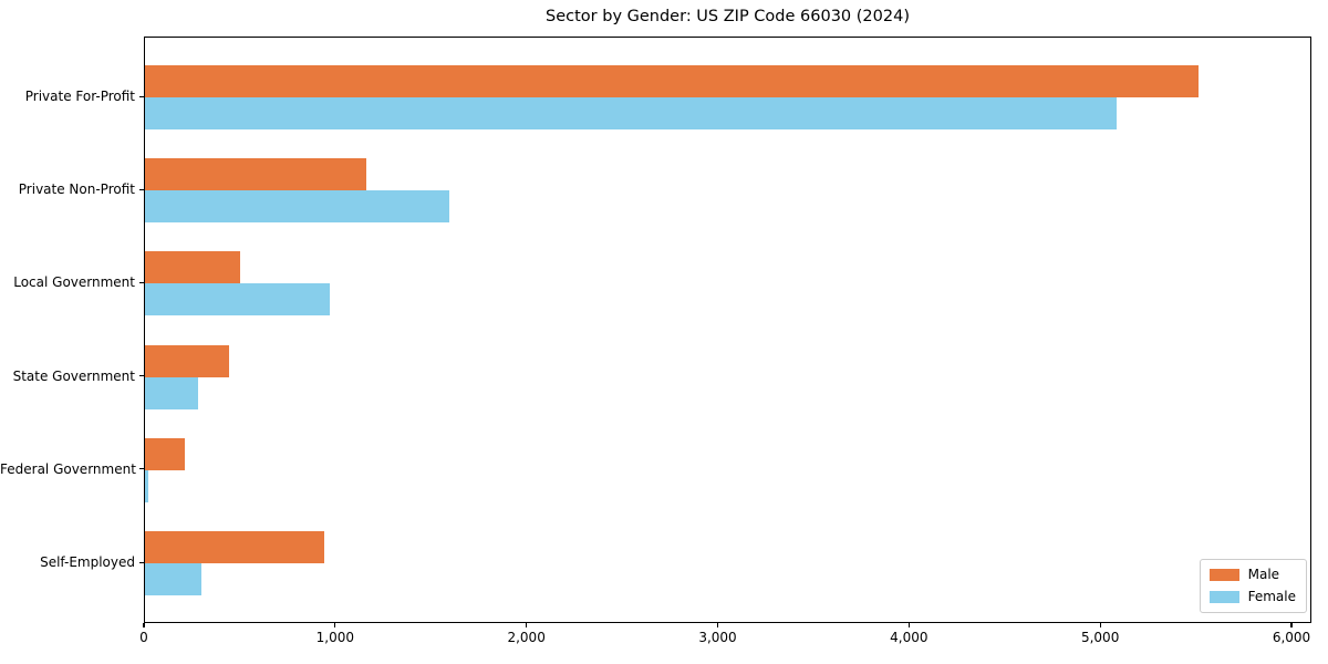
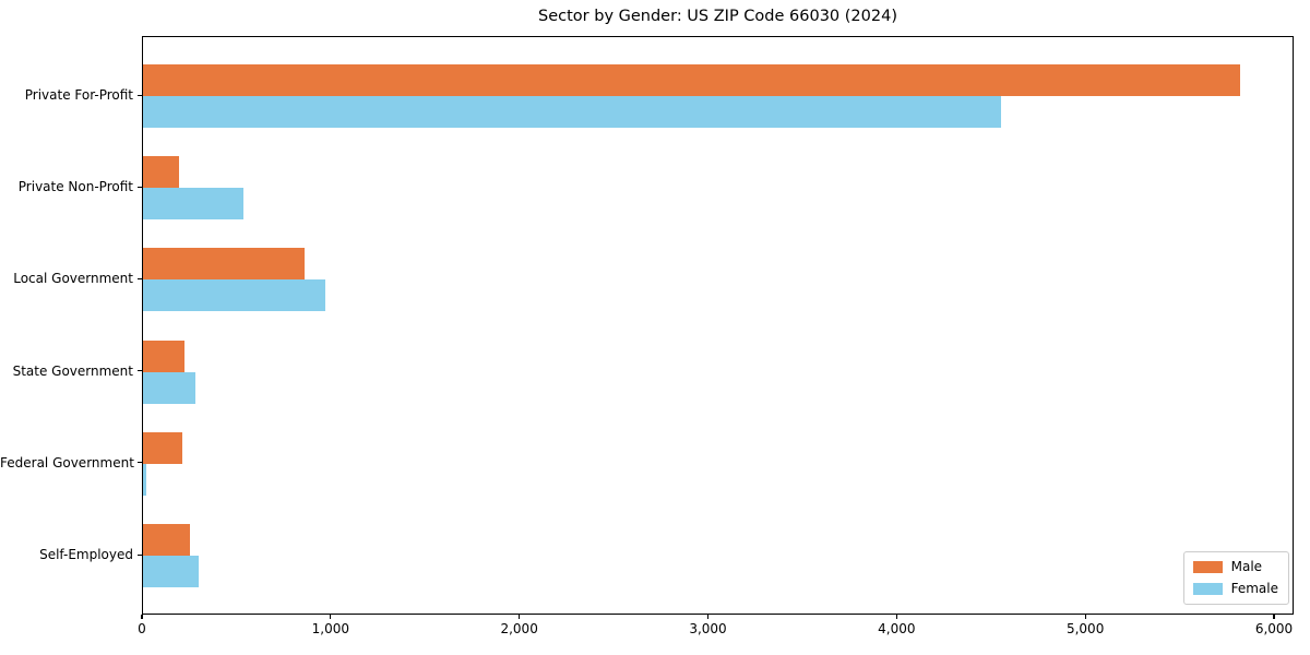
Male/Private For-Profit: 5510 -> 5820
Female/Private For-Profit: 5080 -> 4550
Male/Private Non-Profit: 1160 -> 190
Female/Private Non-Profit: 1590 -> 530
Male/Local Government: 500 -> 860
Male/State Government: 440 -> 220
Male/Self-Employed: 940 -> 250
